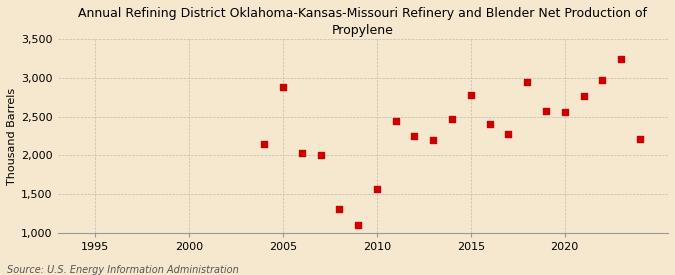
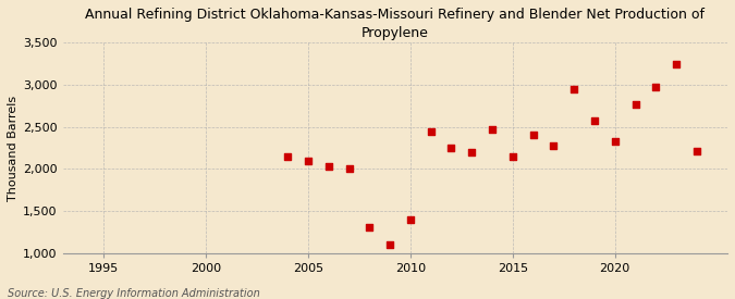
2005: 2,880 -> 2,100
2010: 1,560 -> 1,400
2015: 2,780 -> 2,150
2020: 2,560 -> 2,330
